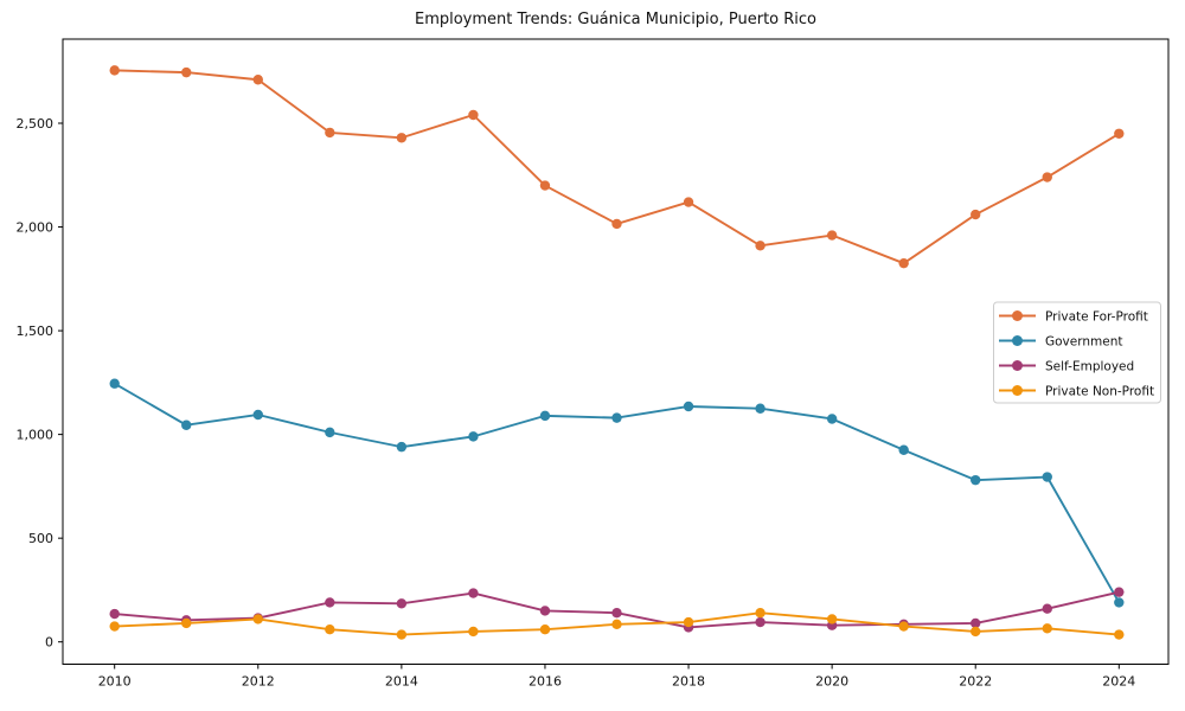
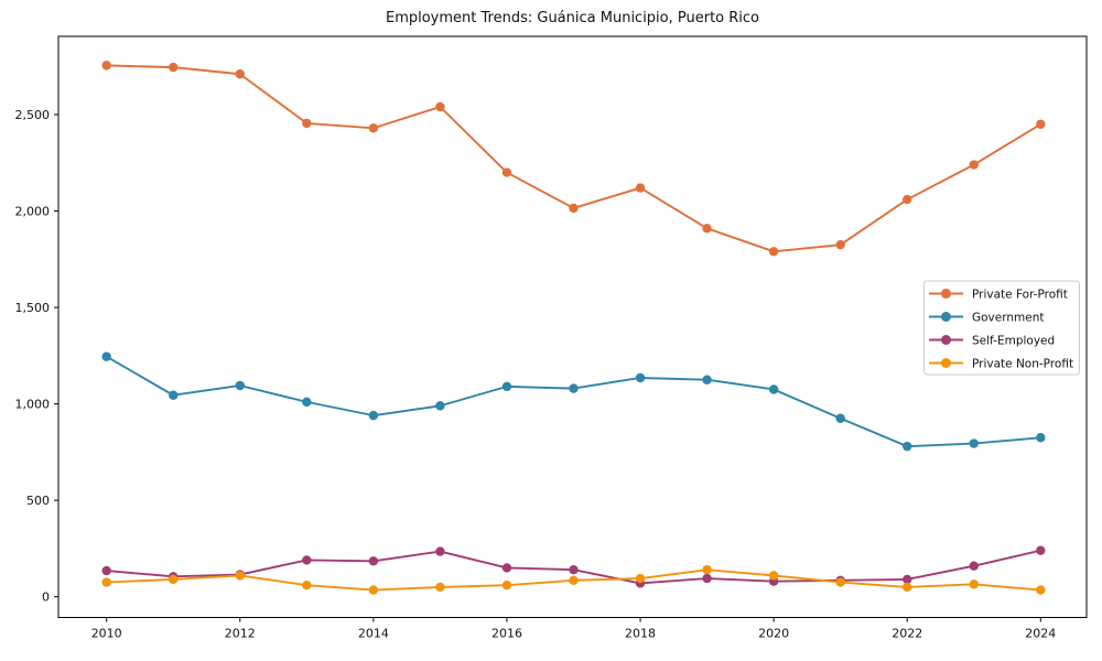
Private For-Profit/2020: 1960 -> 1790
Government/2024: 190 -> 820
